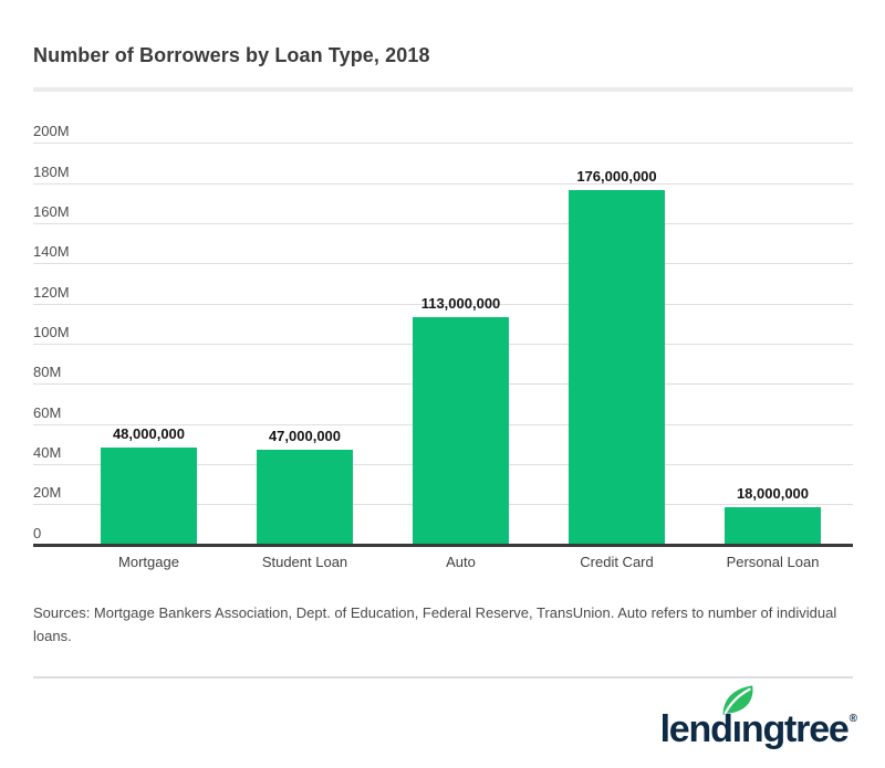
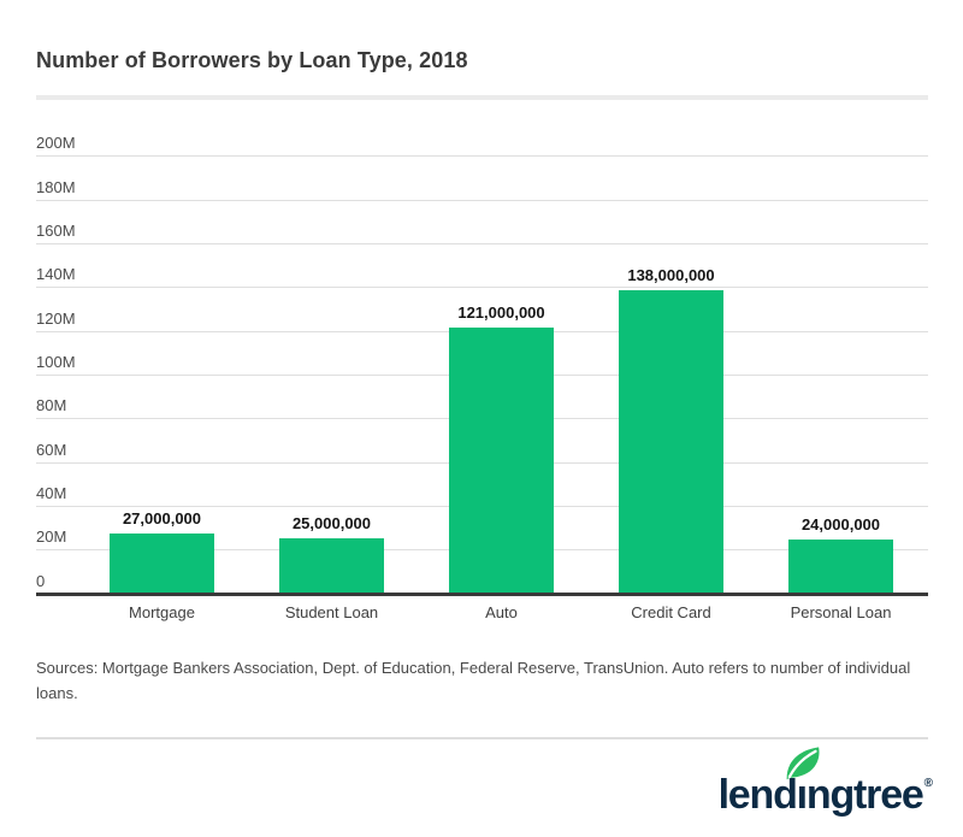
Mortgage: 48,000,000 -> 27,000,000
Student Loan: 47,000,000 -> 25,000,000
Auto: 113,000,000 -> 121,000,000
Credit Card: 176,000,000 -> 138,000,000
Personal Loan: 18,000,000 -> 24,000,000
